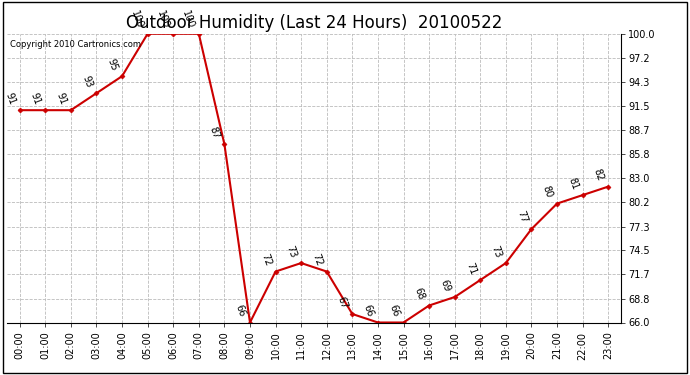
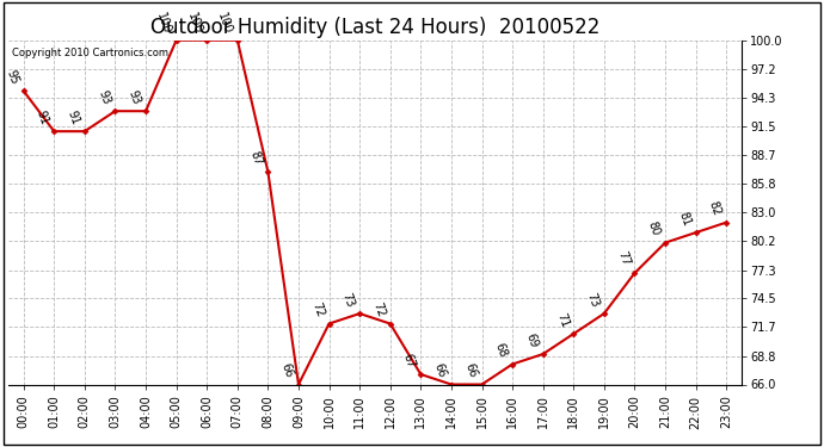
00:00: 91 -> 95
04:00: 95 -> 93
